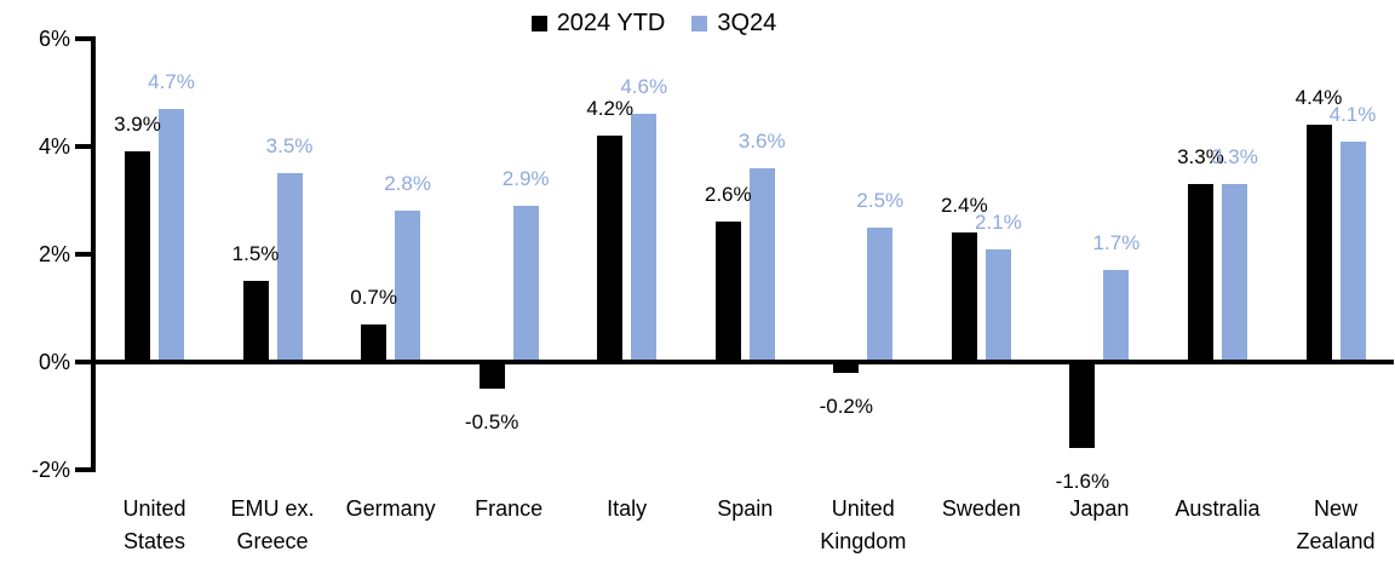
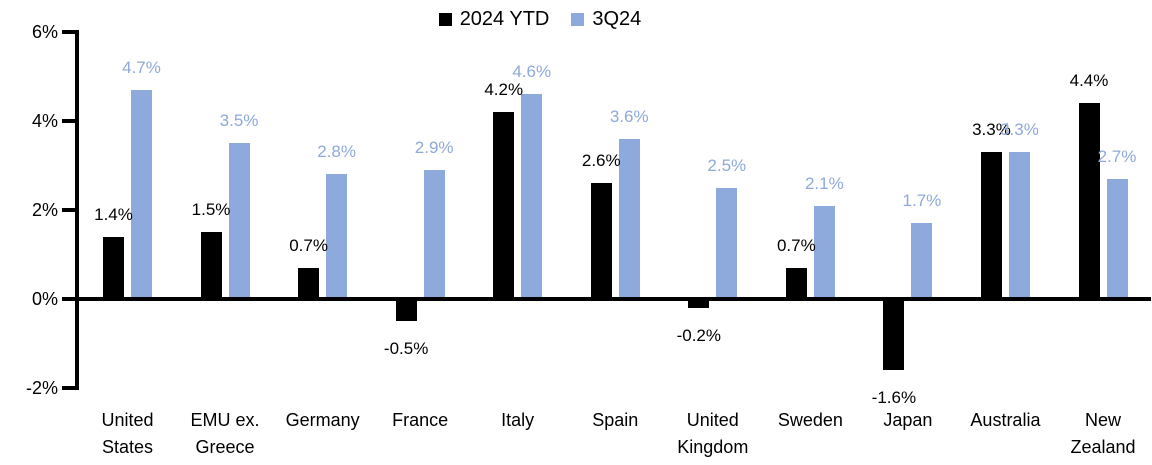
2024 YTD/United States: 3.9% -> 1.4%
2024 YTD/Sweden: 2.4% -> 0.7%
3Q24/New Zealand: 4.1% -> 2.7%
